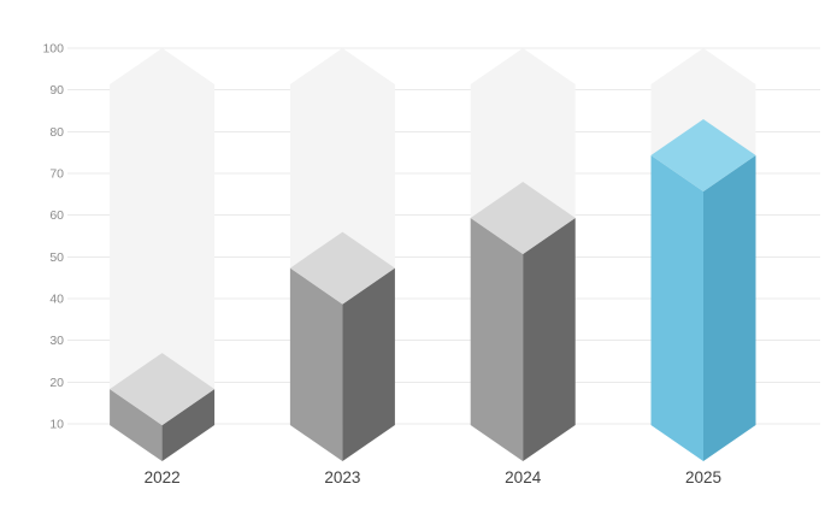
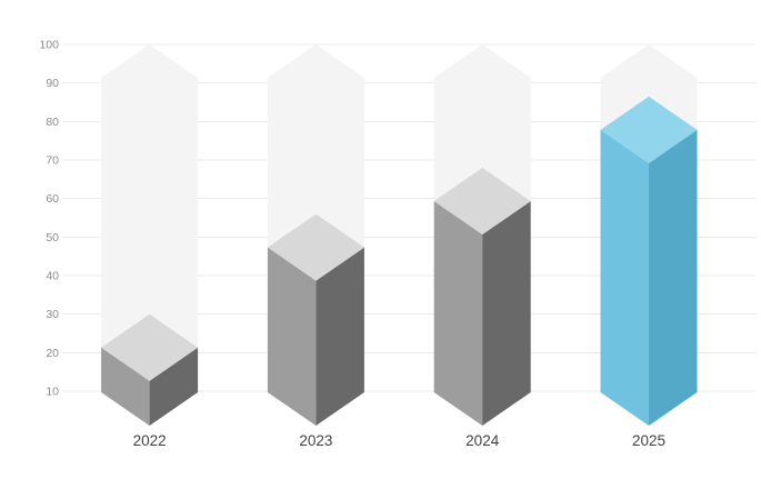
2022: 27 -> 30
2025: 83 -> 86
